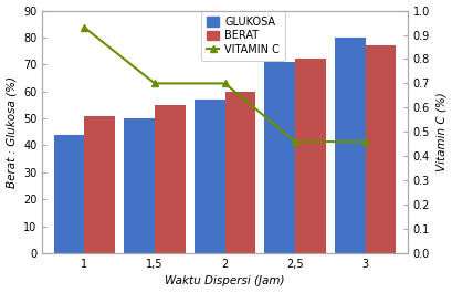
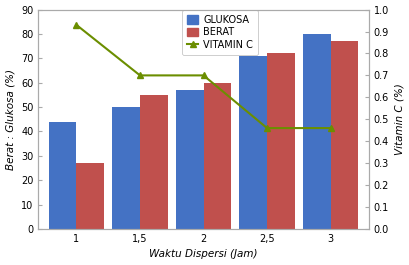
BERAT/1: 51 -> 27
